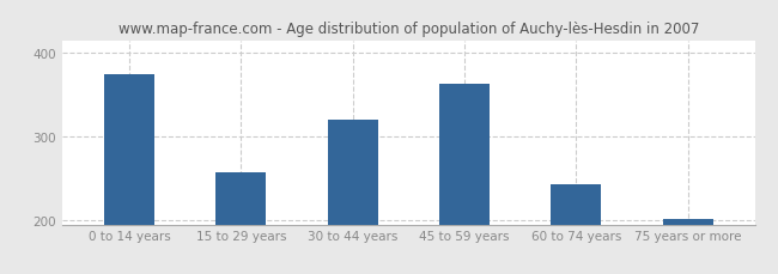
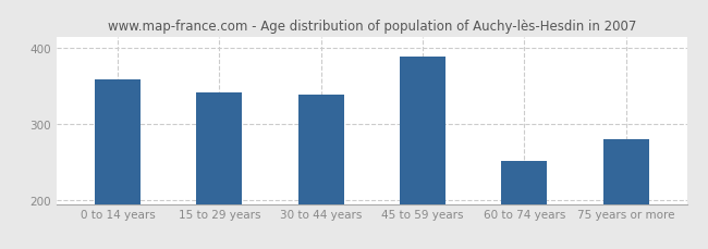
0 to 14 years: 375 -> 358
15 to 29 years: 257 -> 342
30 to 44 years: 320 -> 338
45 to 59 years: 363 -> 388
60 to 74 years: 243 -> 252
75 years or more: 202 -> 280
